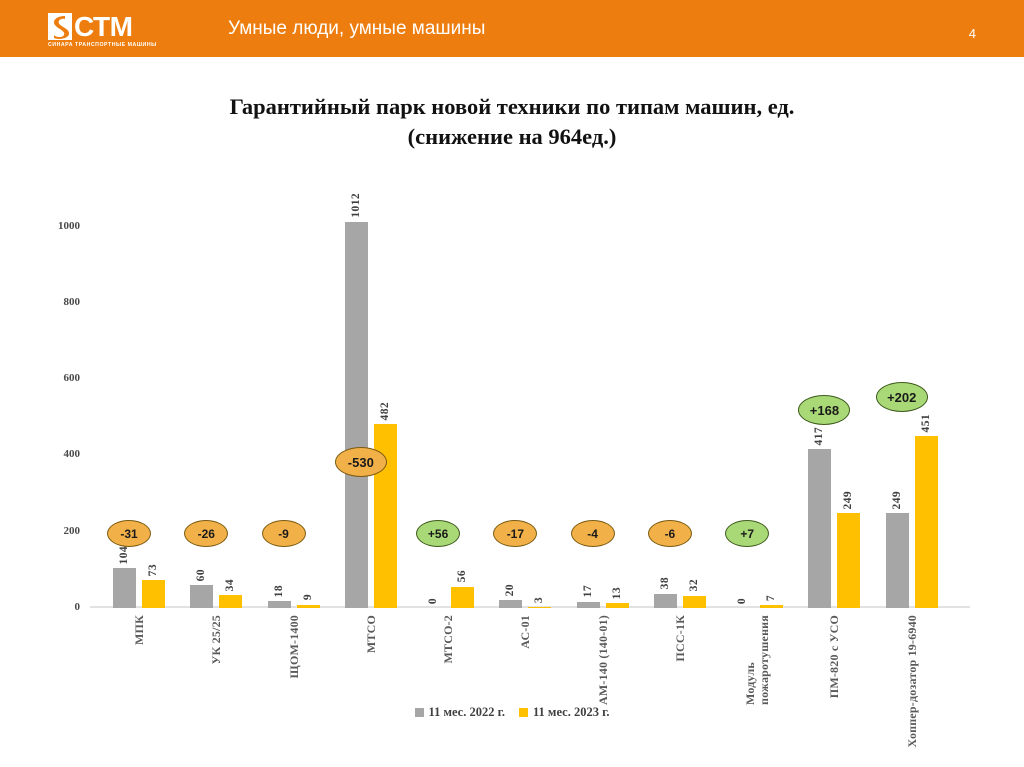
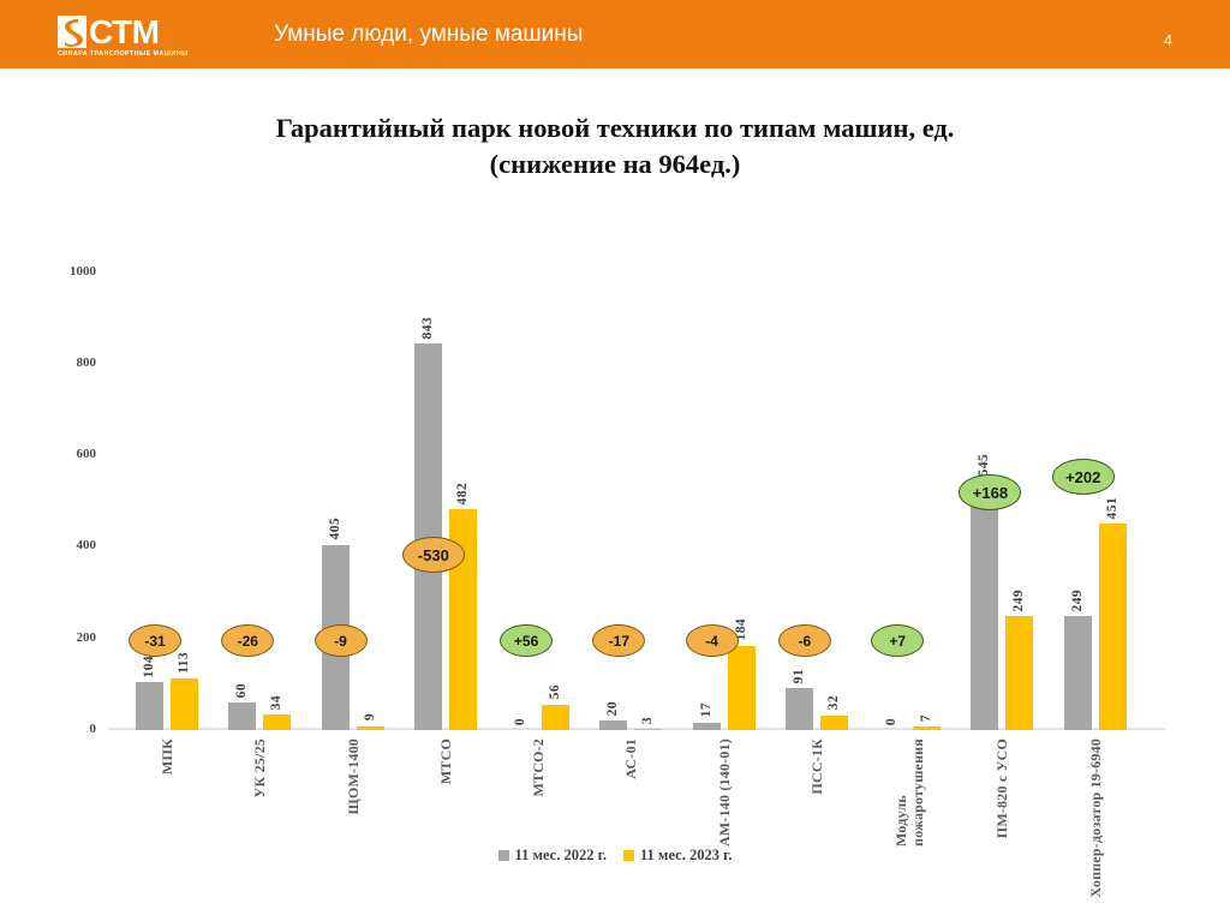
11 мес. 2023 г./МПК: 73 -> 113
11 мес. 2022 г./ЩОМ-1400: 18 -> 405
11 мес. 2022 г./МТСО: 1012 -> 843
11 мес. 2023 г./АМ-140 (140-01): 13 -> 184
11 мес. 2022 г./ПСС-1К: 38 -> 91
11 мес. 2022 г./ПМ-820 с УСО: 417 -> 545
